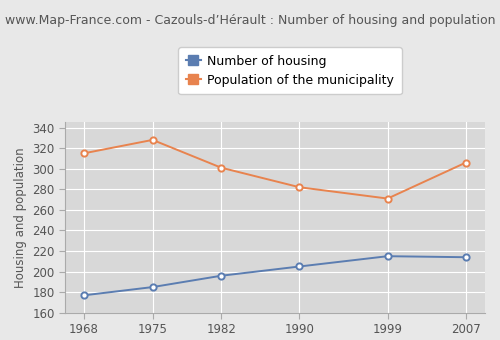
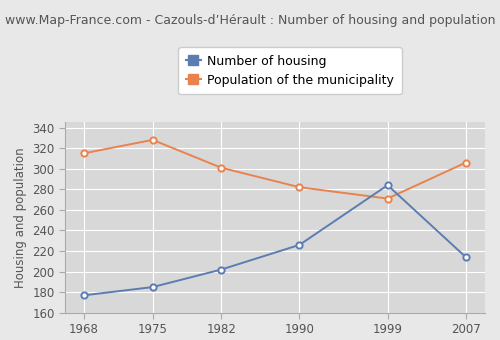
Number of housing/1982: 196 -> 202
Number of housing/1990: 205 -> 226
Number of housing/1999: 215 -> 284
